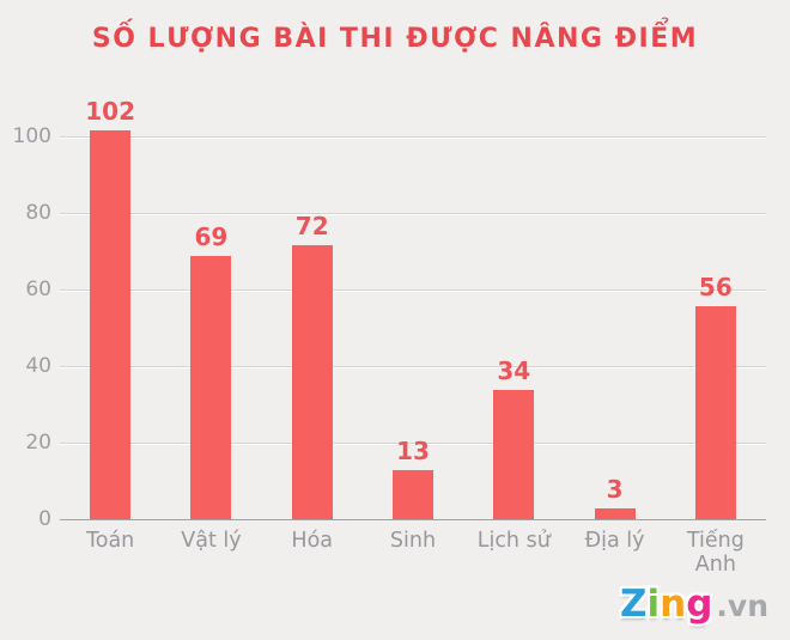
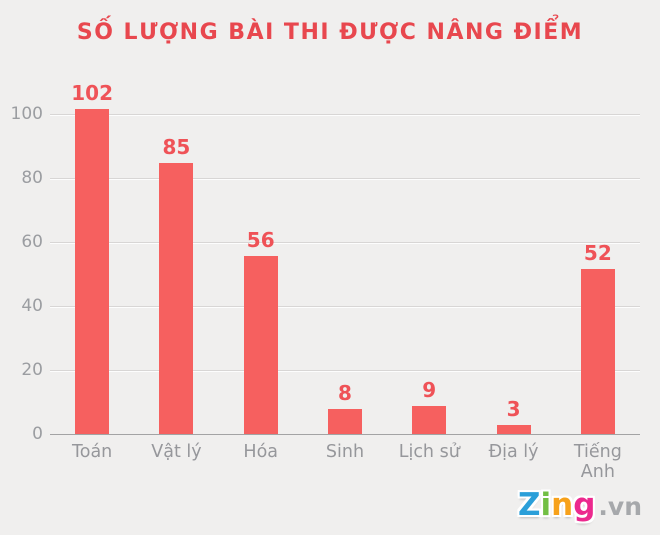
Vật lý: 69 -> 85
Hóa: 72 -> 56
Sinh: 13 -> 8
Lịch sử: 34 -> 9
Tiếng Anh: 56 -> 52
